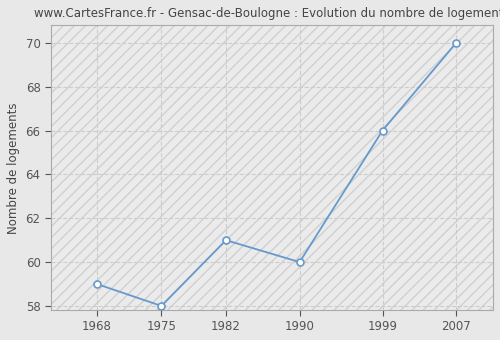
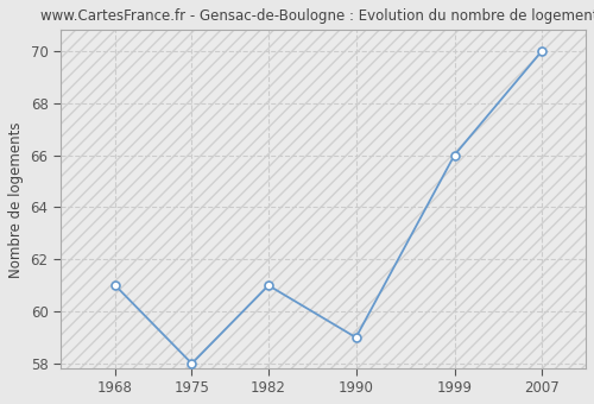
1968: 59 -> 61
1990: 60 -> 59
